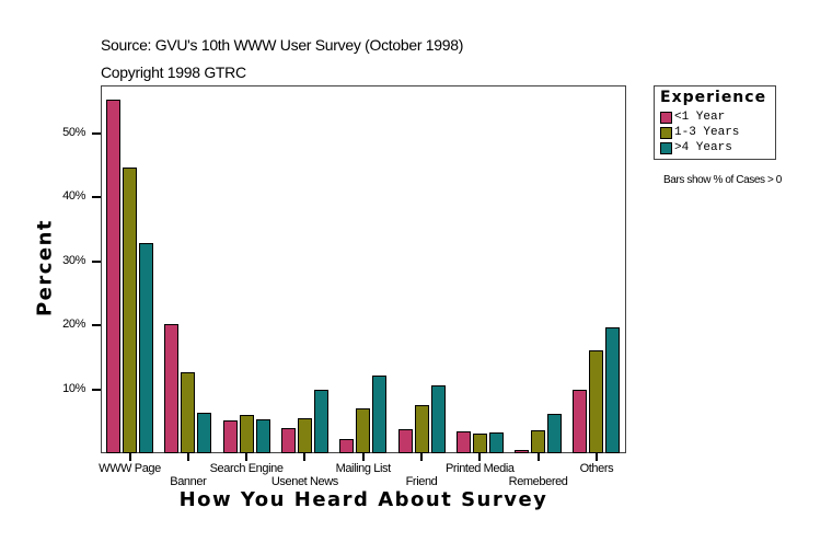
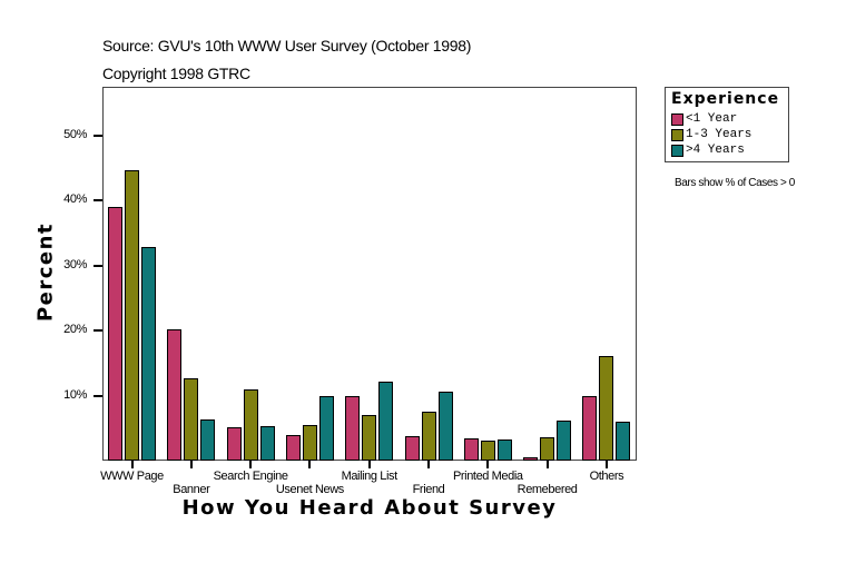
<1 Year/WWW Page: 55% -> 39%
1-3 Years/Search Engine: 6% -> 11%
<1 Year/Mailing List: 2% -> 10%
>4 Years/Others: 20% -> 6%
